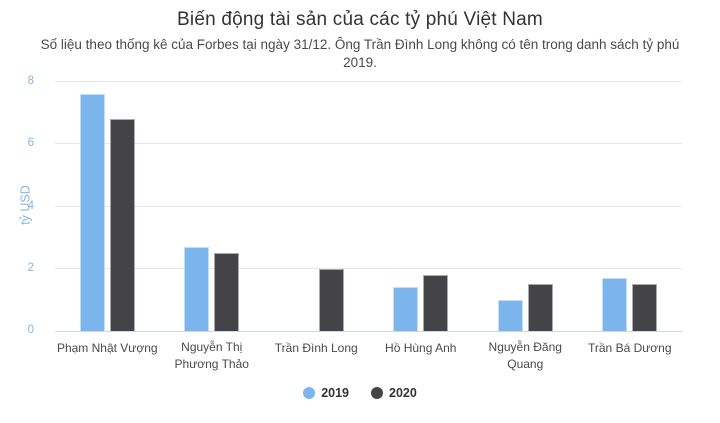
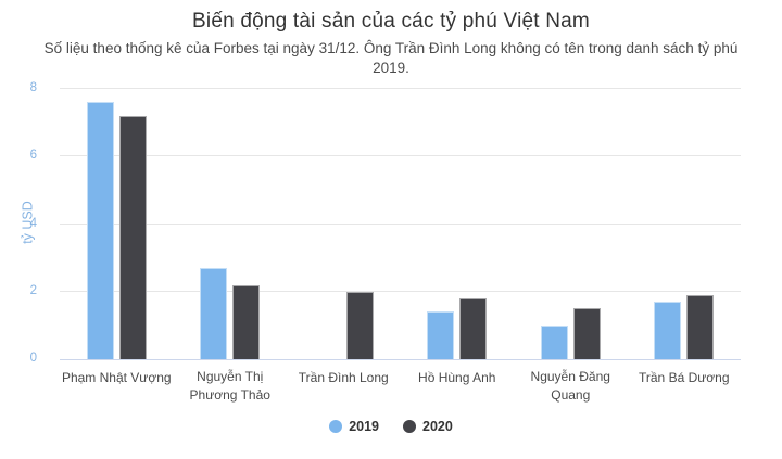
2020/Phạm Nhật Vượng: 6.8 -> 7.2
2020/Nguyễn Thị Phương Thảo: 2.5 -> 2.2
2020/Trần Bá Dương: 1.5 -> 1.9
